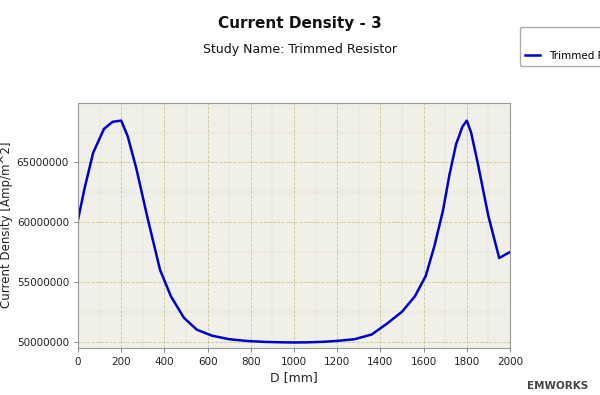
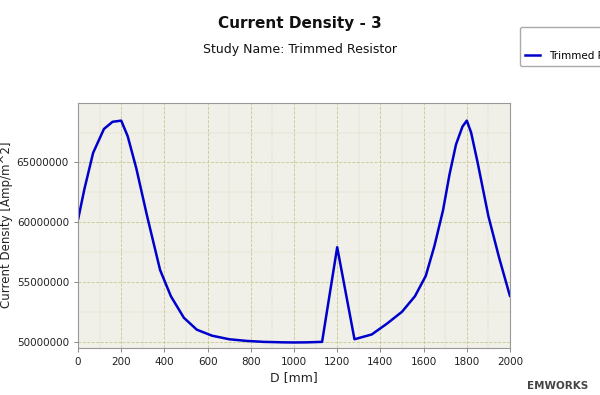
1200: 50100000 -> 57900000
2000: 57500000 -> 53800000
